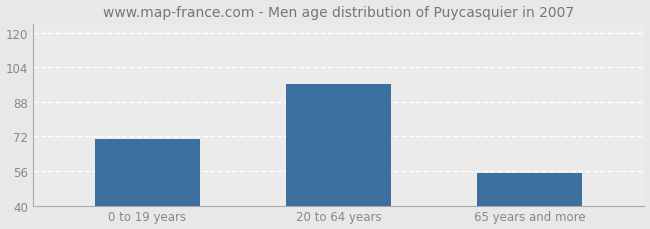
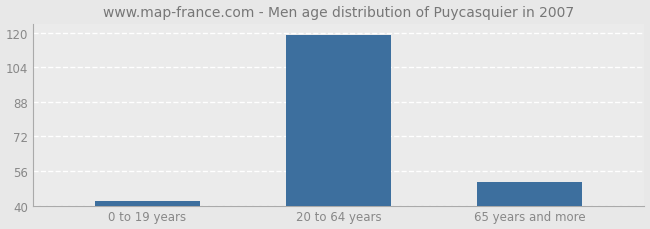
0 to 19 years: 71 -> 42
20 to 64 years: 96 -> 119
65 years and more: 55 -> 51
